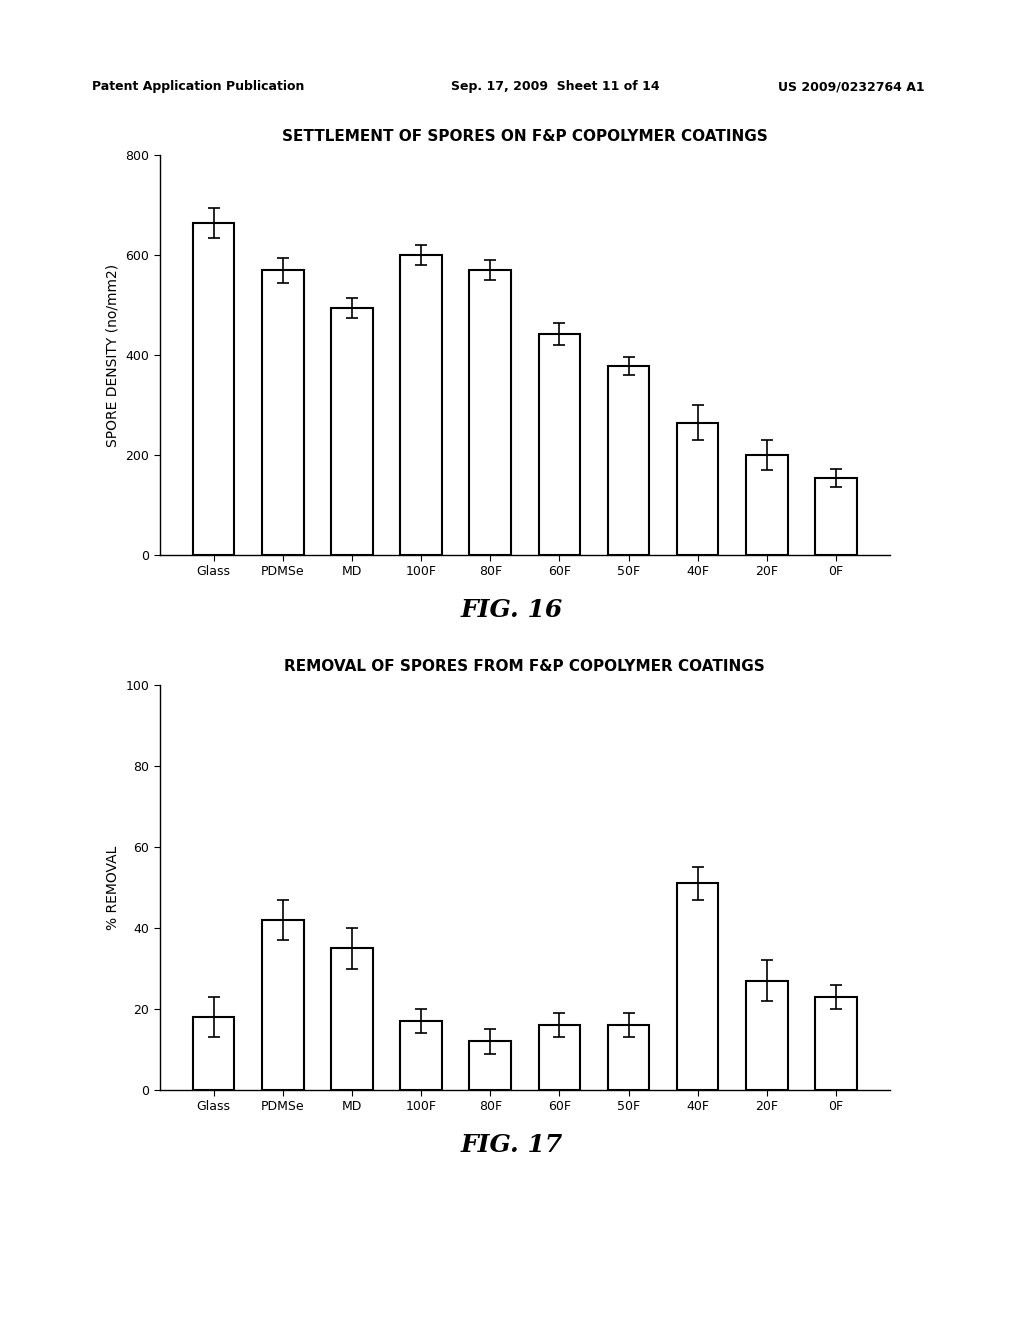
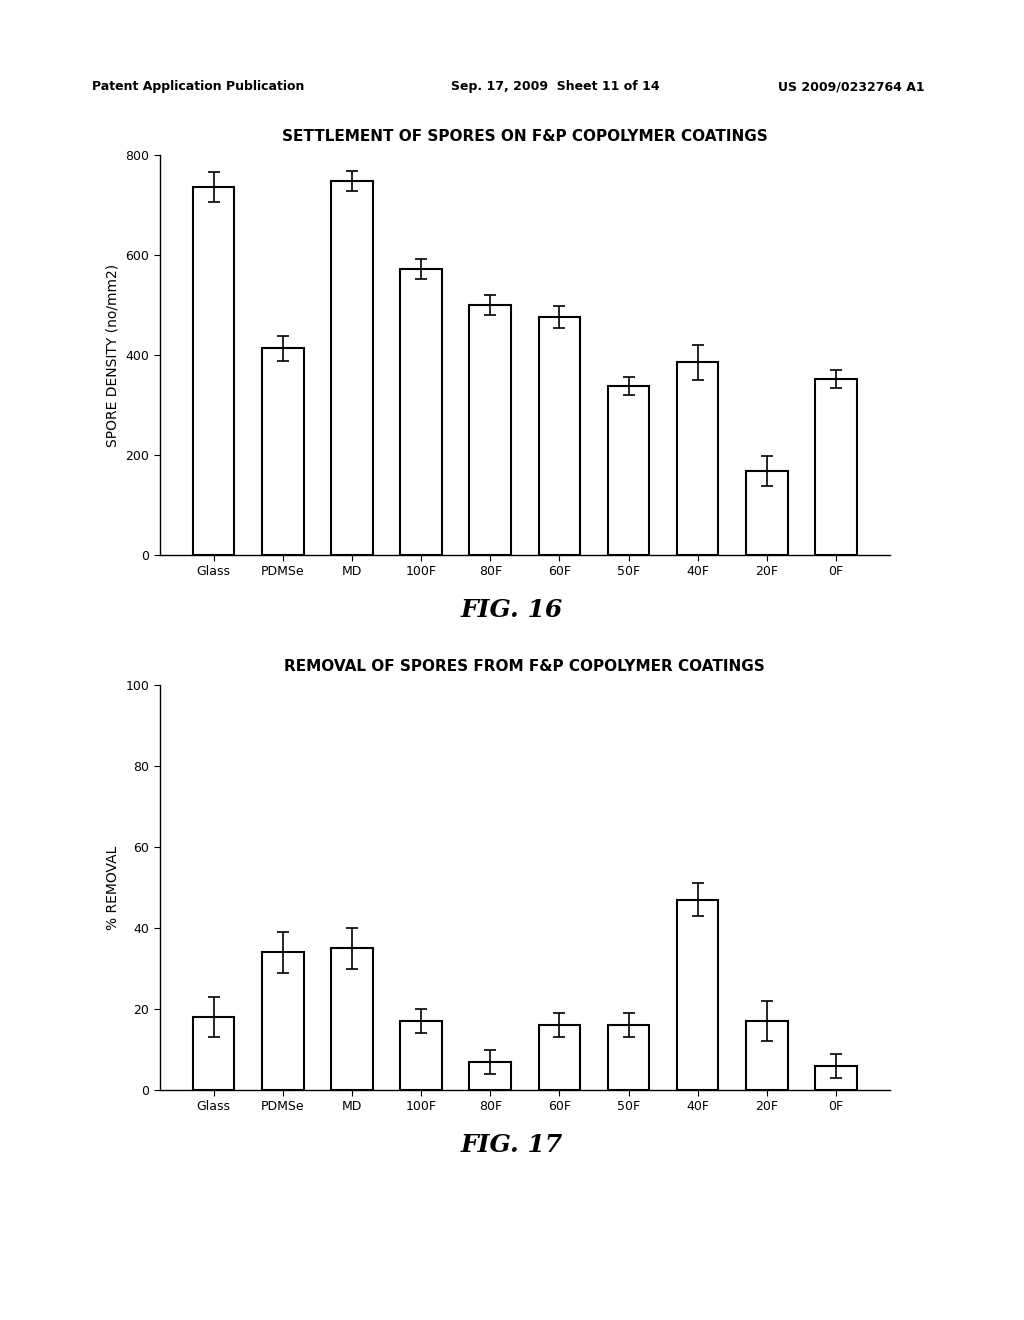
SETTLEMENT OF SPORES ON F&P COPOLYMER COATINGS/Glass: 665 -> 736
SETTLEMENT OF SPORES ON F&P COPOLYMER COATINGS/PDMSe: 570 -> 414
SETTLEMENT OF SPORES ON F&P COPOLYMER COATINGS/MD: 495 -> 748
SETTLEMENT OF SPORES ON F&P COPOLYMER COATINGS/100F: 600 -> 572
SETTLEMENT OF SPORES ON F&P COPOLYMER COATINGS/80F: 570 -> 500
SETTLEMENT OF SPORES ON F&P COPOLYMER COATINGS/60F: 443 -> 476
SETTLEMENT OF SPORES ON F&P COPOLYMER COATINGS/50F: 378 -> 338
SETTLEMENT OF SPORES ON F&P COPOLYMER COATINGS/40F: 265 -> 386
SETTLEMENT OF SPORES ON F&P COPOLYMER COATINGS/20F: 200 -> 168
SETTLEMENT OF SPORES ON F&P COPOLYMER COATINGS/0F: 155 -> 352
REMOVAL OF SPORES FROM F&P COPOLYMER COATINGS/PDMSe: 42 -> 34
REMOVAL OF SPORES FROM F&P COPOLYMER COATINGS/80F: 12 -> 7
REMOVAL OF SPORES FROM F&P COPOLYMER COATINGS/40F: 51 -> 47
REMOVAL OF SPORES FROM F&P COPOLYMER COATINGS/20F: 27 -> 17
REMOVAL OF SPORES FROM F&P COPOLYMER COATINGS/0F: 23 -> 6
